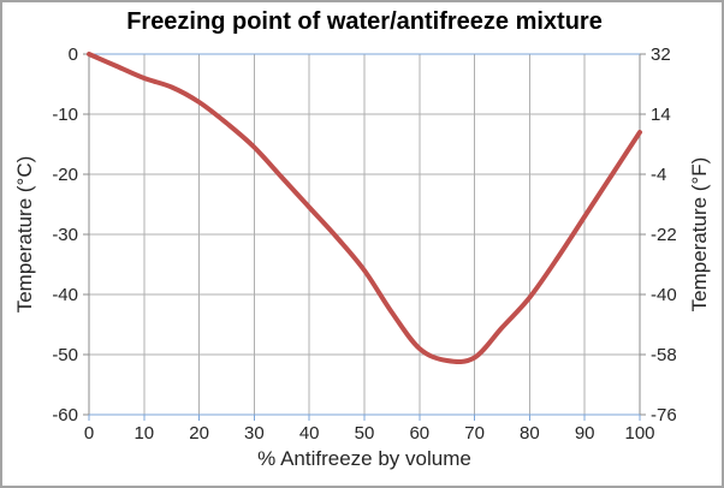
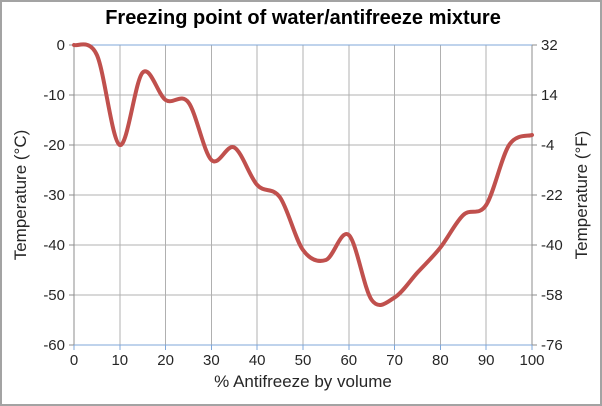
10: -4 -> -20
20: -8 -> -11
30: -16 -> -23
40: -26 -> -28
50: -36 -> -41
60: -49 -> -38
90: -27 -> -32
100: -13 -> -18
